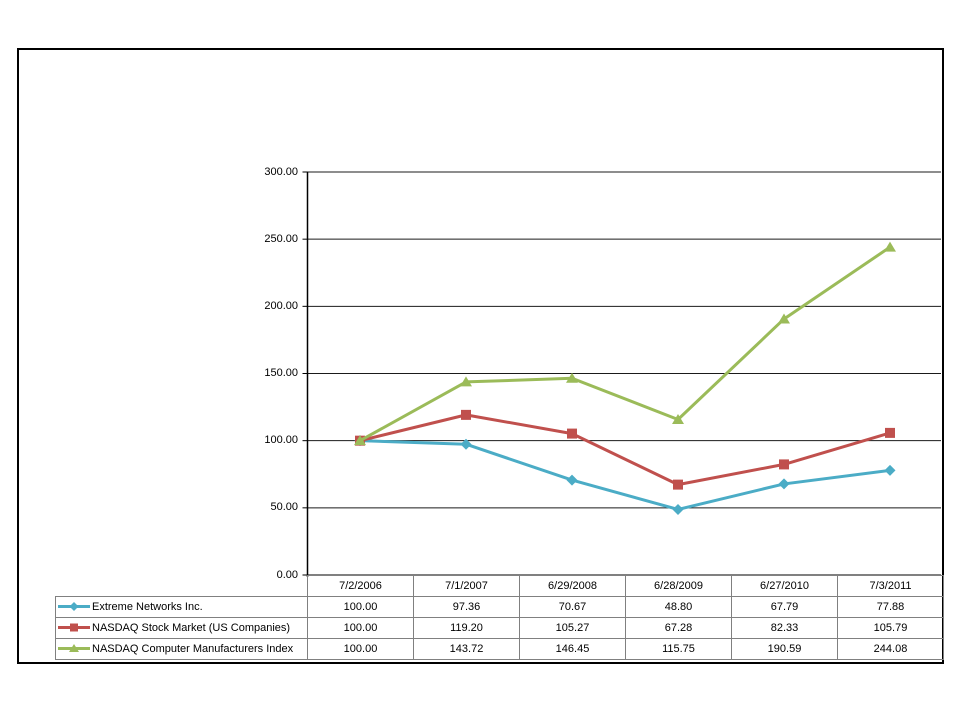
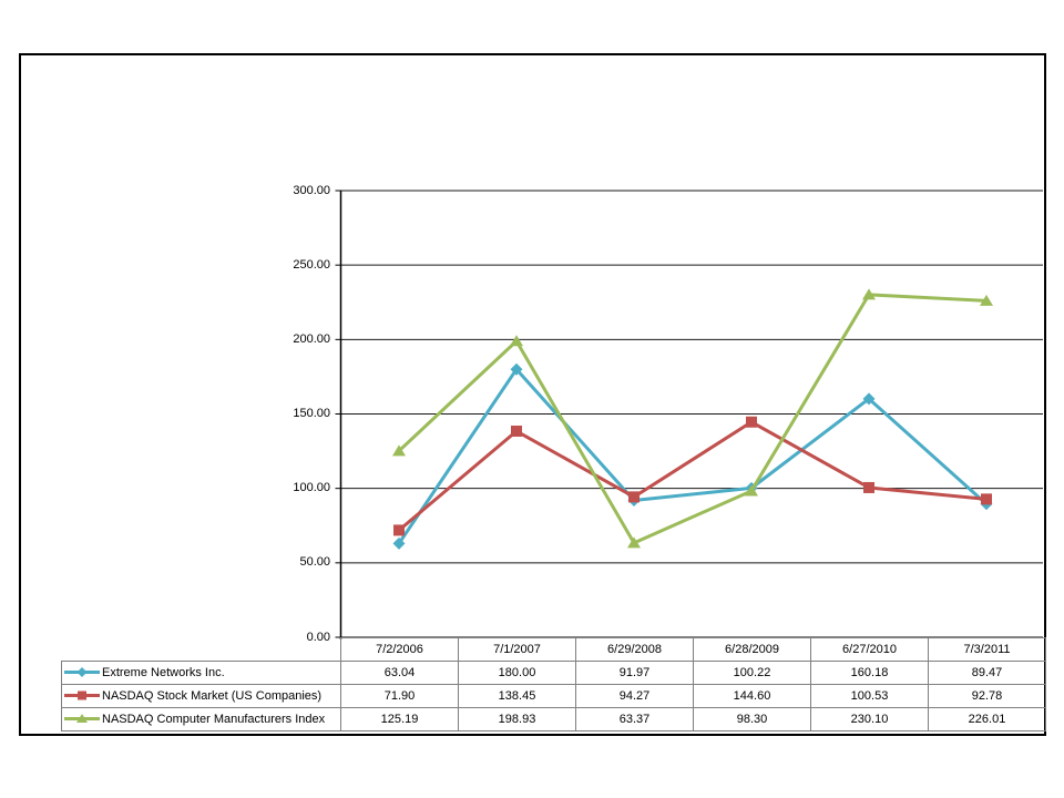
Extreme Networks Inc./7/2/2006: 100.00 -> 63.04
NASDAQ Stock Market (US Companies)/7/2/2006: 100.00 -> 71.90
NASDAQ Computer Manufacturers Index/7/2/2006: 100.00 -> 125.19
Extreme Networks Inc./7/1/2007: 97.36 -> 180.00
NASDAQ Stock Market (US Companies)/7/1/2007: 119.20 -> 138.45
NASDAQ Computer Manufacturers Index/7/1/2007: 143.72 -> 198.93
Extreme Networks Inc./6/29/2008: 70.67 -> 91.97
NASDAQ Stock Market (US Companies)/6/29/2008: 105.27 -> 94.27
NASDAQ Computer Manufacturers Index/6/29/2008: 146.45 -> 63.37
Extreme Networks Inc./6/28/2009: 48.80 -> 100.22
NASDAQ Stock Market (US Companies)/6/28/2009: 67.28 -> 144.60
NASDAQ Computer Manufacturers Index/6/28/2009: 115.75 -> 98.30
Extreme Networks Inc./6/27/2010: 67.79 -> 160.18
NASDAQ Stock Market (US Companies)/6/27/2010: 82.33 -> 100.53
NASDAQ Computer Manufacturers Index/6/27/2010: 190.59 -> 230.10
Extreme Networks Inc./7/3/2011: 77.88 -> 89.47
NASDAQ Stock Market (US Companies)/7/3/2011: 105.79 -> 92.78
NASDAQ Computer Manufacturers Index/7/3/2011: 244.08 -> 226.01
